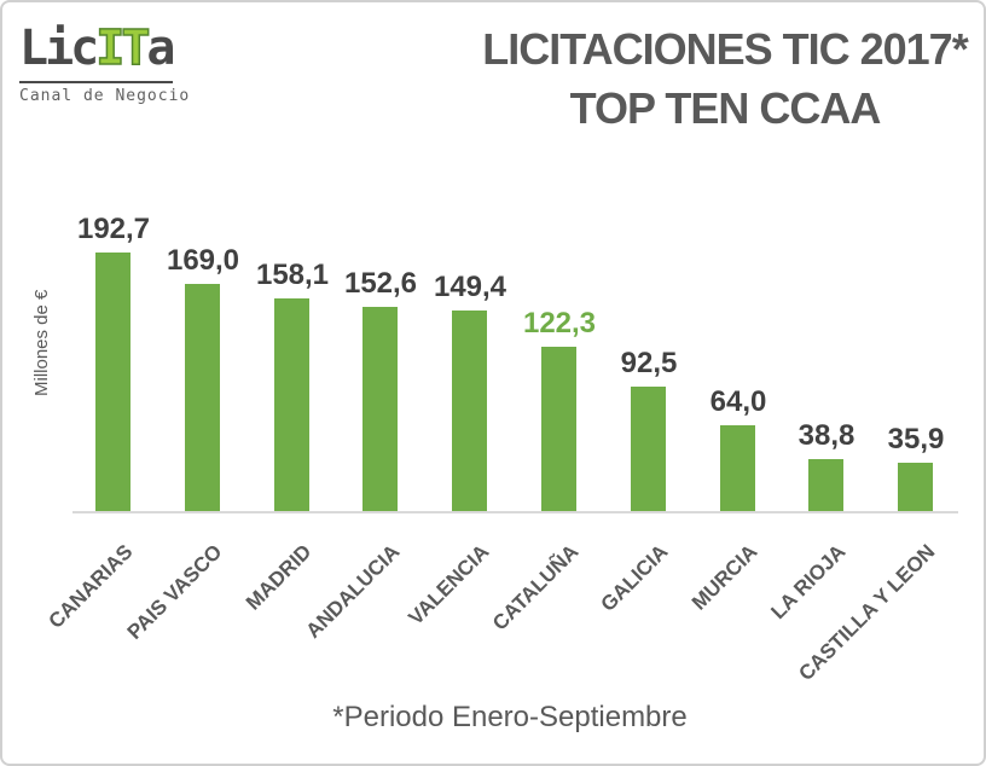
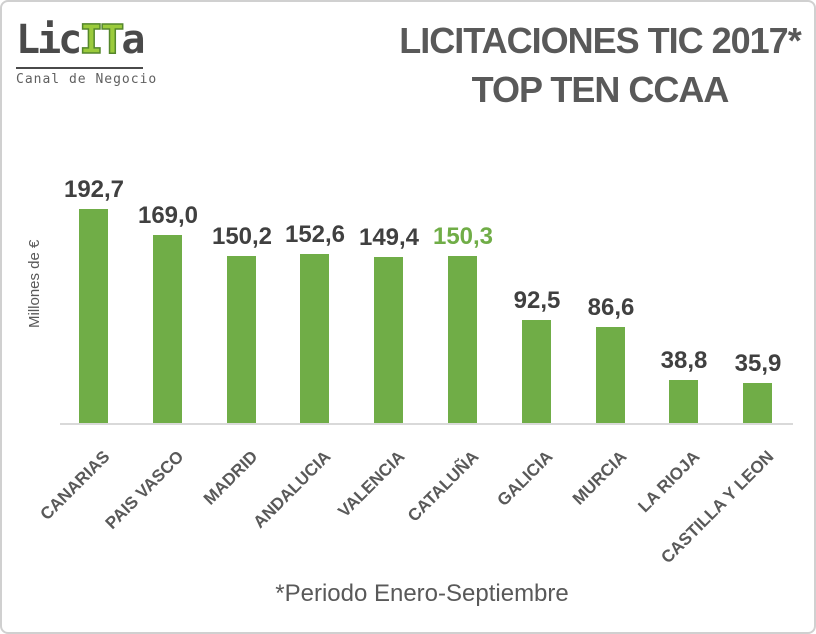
MADRID: 158,1 -> 150,2
CATALUÑA: 122,3 -> 150,3
MURCIA: 64,0 -> 86,6
